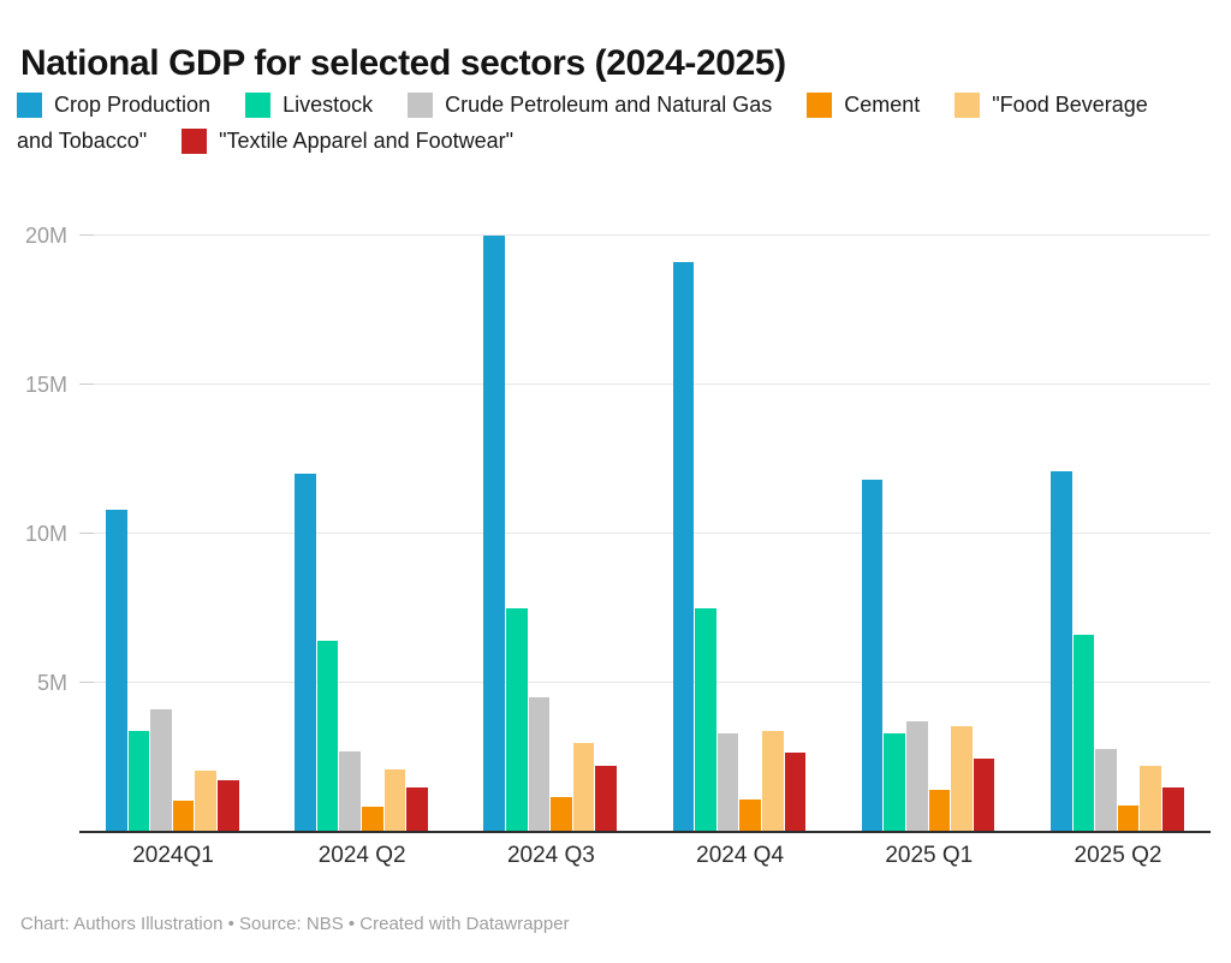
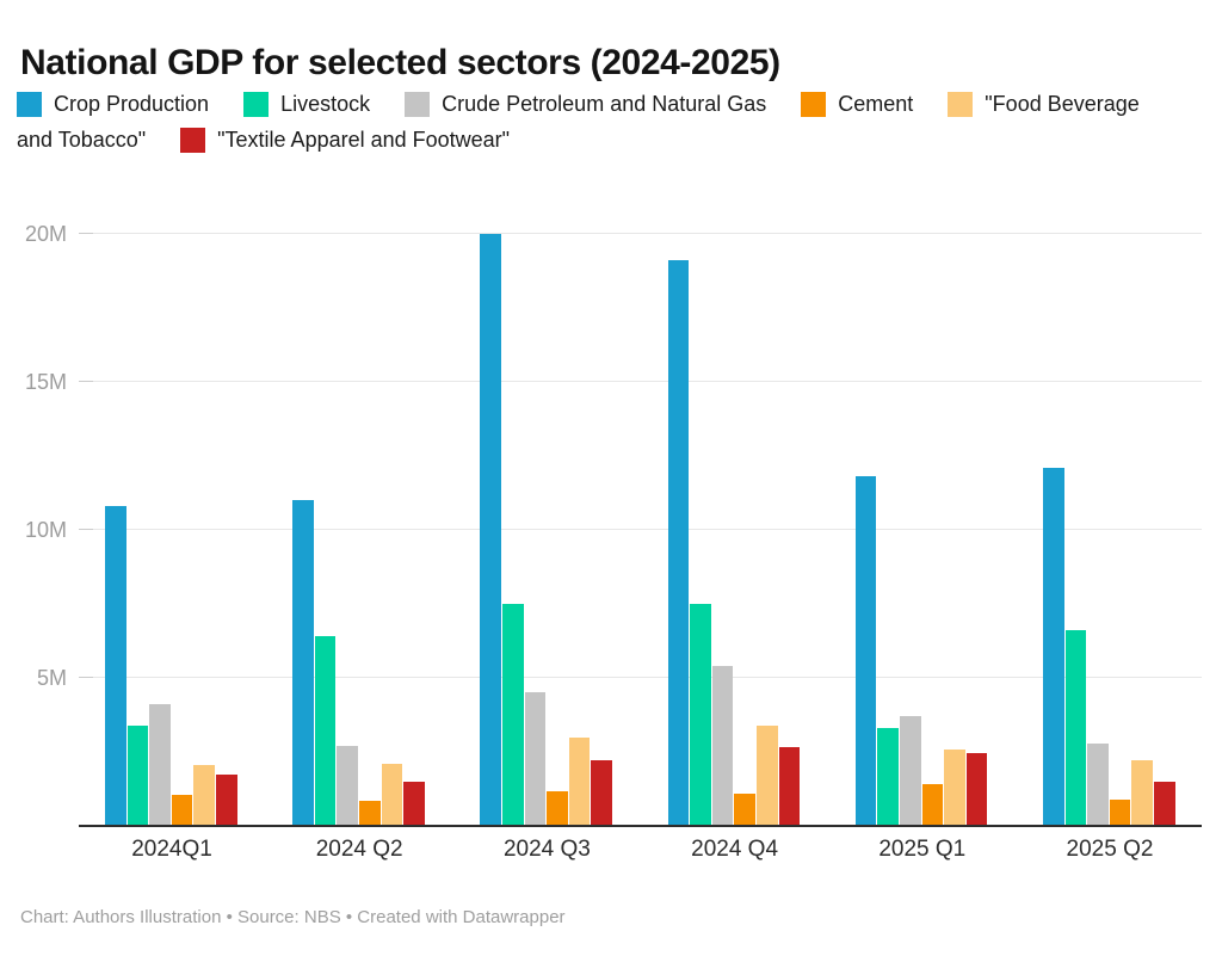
Crop Production/2024 Q2: 12.0M -> 11.0M
Crude Petroleum and Natural Gas/2024 Q4: 3.3M -> 5.4M
"Food Beverage and Tobacco"/2025 Q1: 3.5M -> 2.6M
